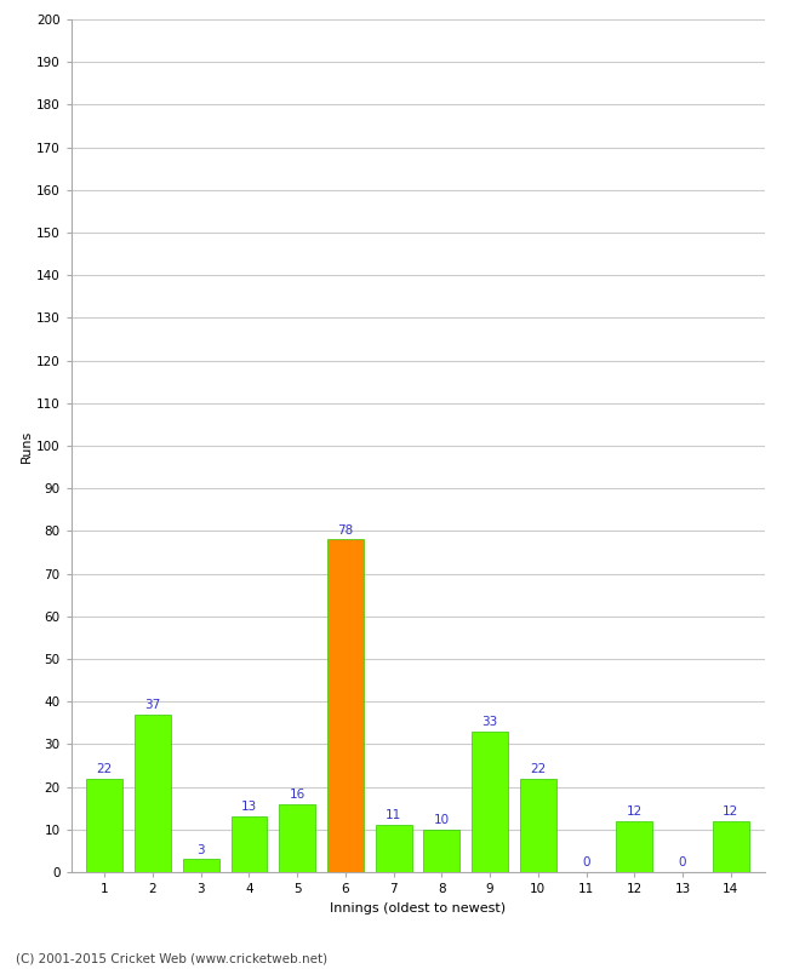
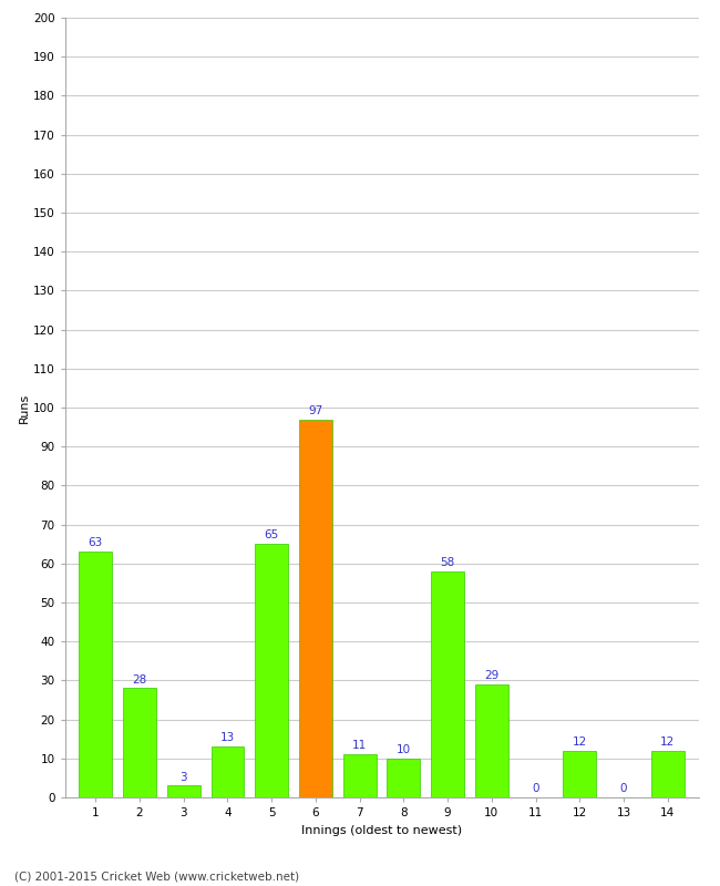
1: 22 -> 63
2: 37 -> 28
5: 16 -> 65
6: 78 -> 97
9: 33 -> 58
10: 22 -> 29
